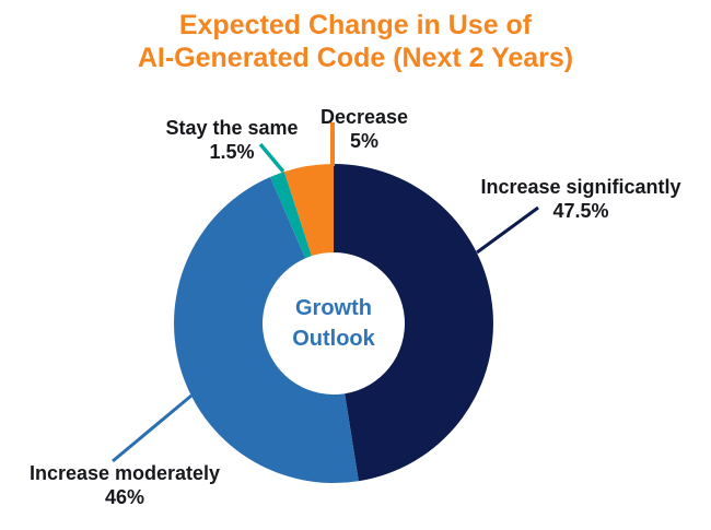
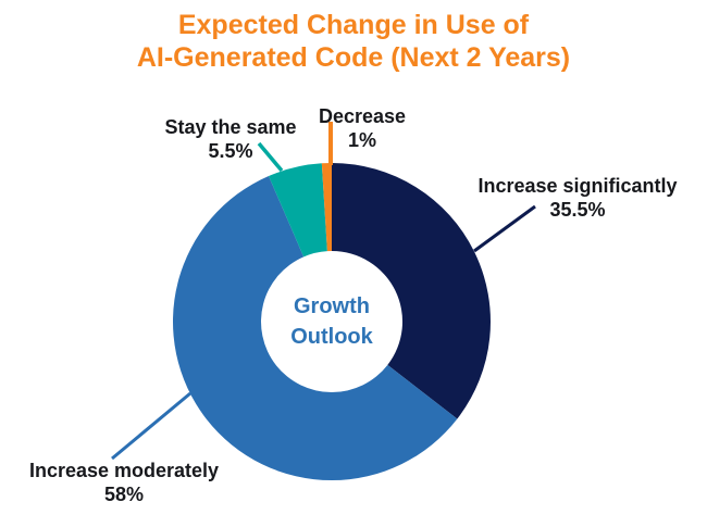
Increase significantly: 47.5% -> 35.5%
Increase moderately: 46% -> 58%
Stay the same: 1.5% -> 5.5%
Decrease: 5% -> 1%
